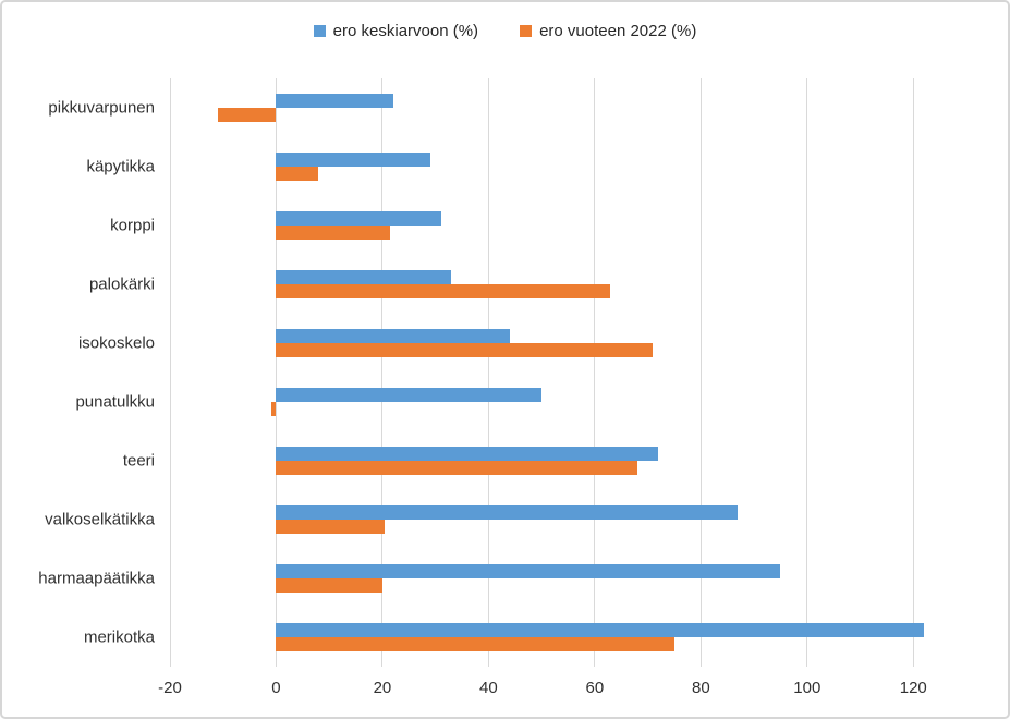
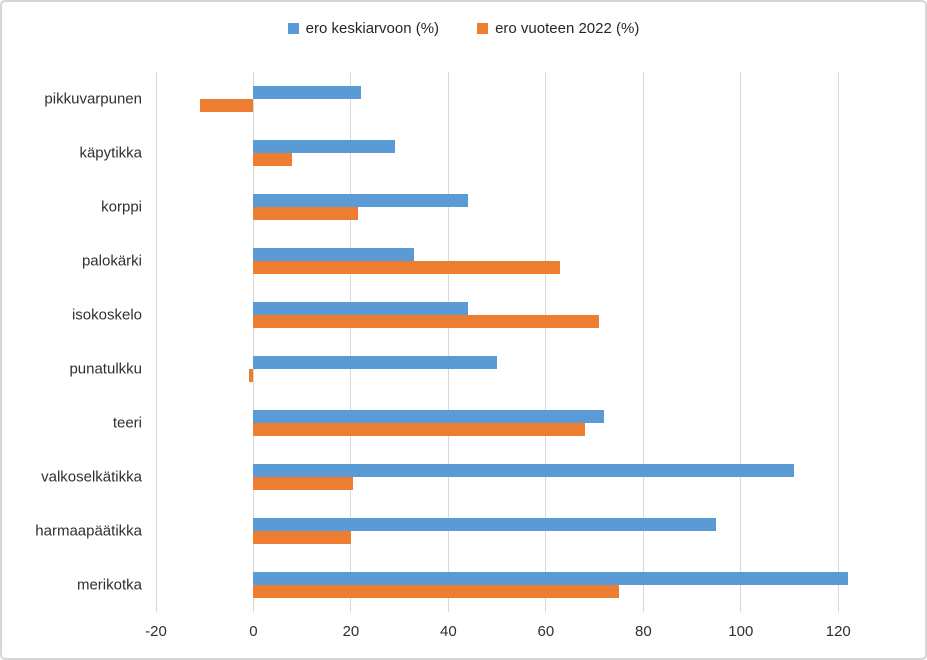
ero keskiarvoon (%)/korppi: 31 -> 44
ero keskiarvoon (%)/valkoselkätikka: 87 -> 111
